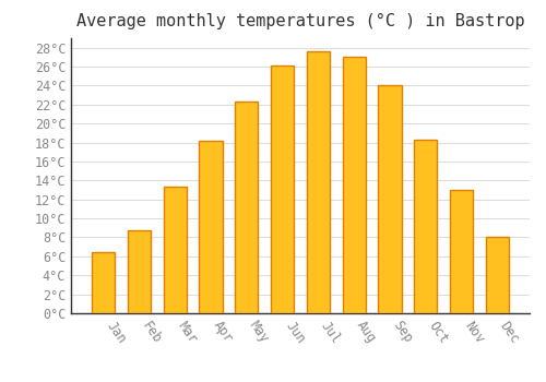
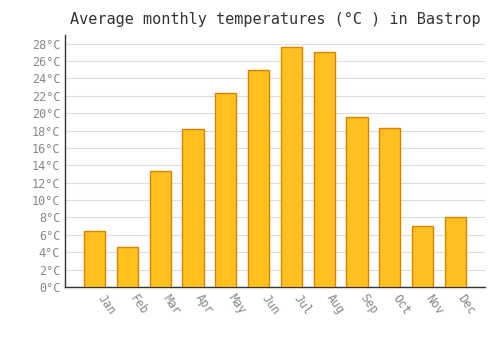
Feb: 8.7°C -> 4.6°C
Jun: 26.1°C -> 25.0°C
Sep: 24.1°C -> 19.6°C
Nov: 13.0°C -> 7.0°C
